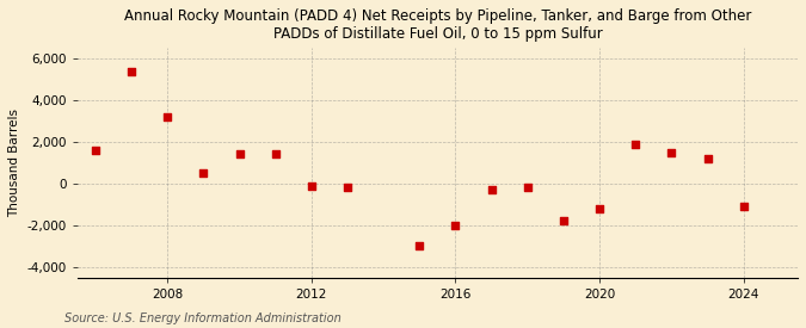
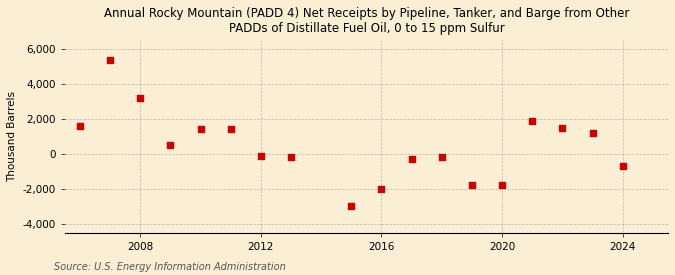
2020: -1,200 -> -1,800
2024: -1,100 -> -700
